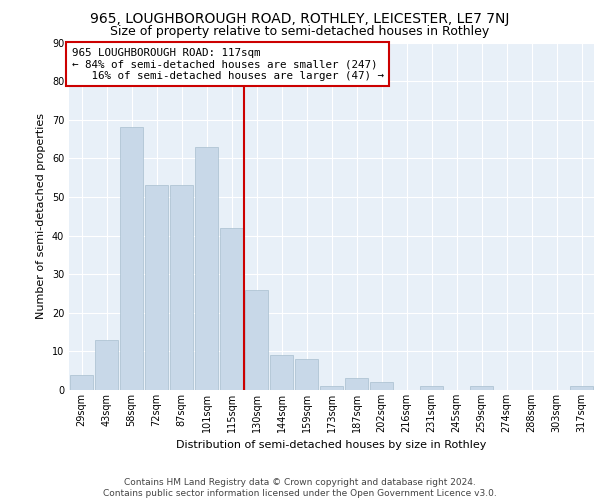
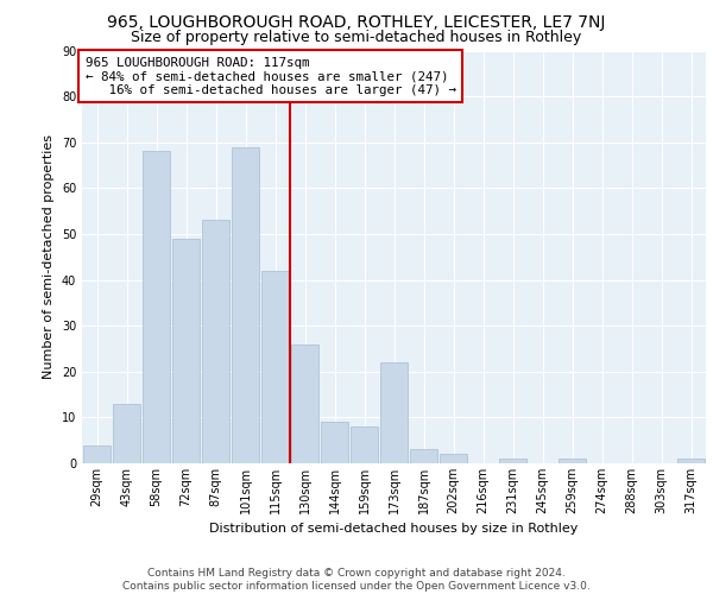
72sqm: 53 -> 49
101sqm: 63 -> 69
173sqm: 1 -> 22
